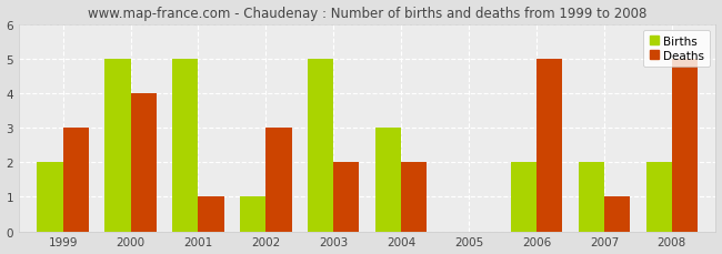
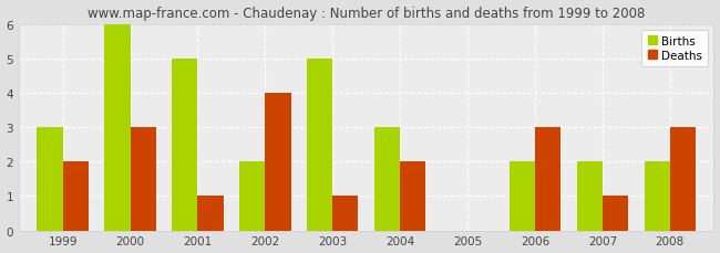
Births/1999: 2 -> 3
Deaths/1999: 3 -> 2
Births/2000: 5 -> 6
Deaths/2000: 4 -> 3
Births/2002: 1 -> 2
Deaths/2002: 3 -> 4
Deaths/2003: 2 -> 1
Deaths/2006: 5 -> 3
Deaths/2008: 5 -> 3
